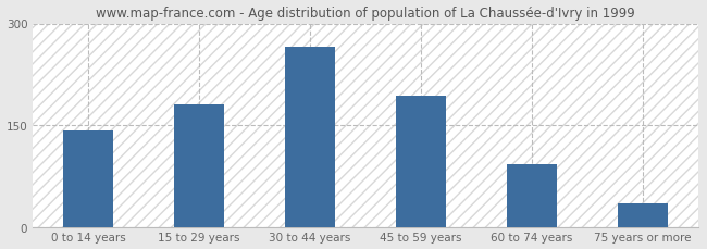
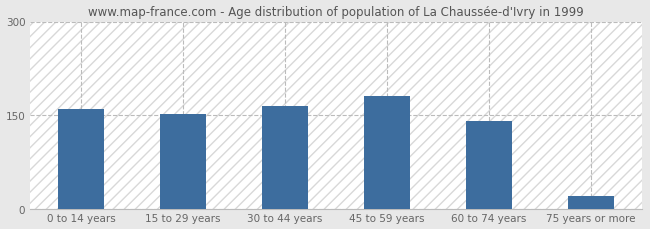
0 to 14 years: 142 -> 160
15 to 29 years: 180 -> 152
30 to 44 years: 266 -> 165
45 to 59 years: 194 -> 180
60 to 74 years: 92 -> 141
75 years or more: 34 -> 20
